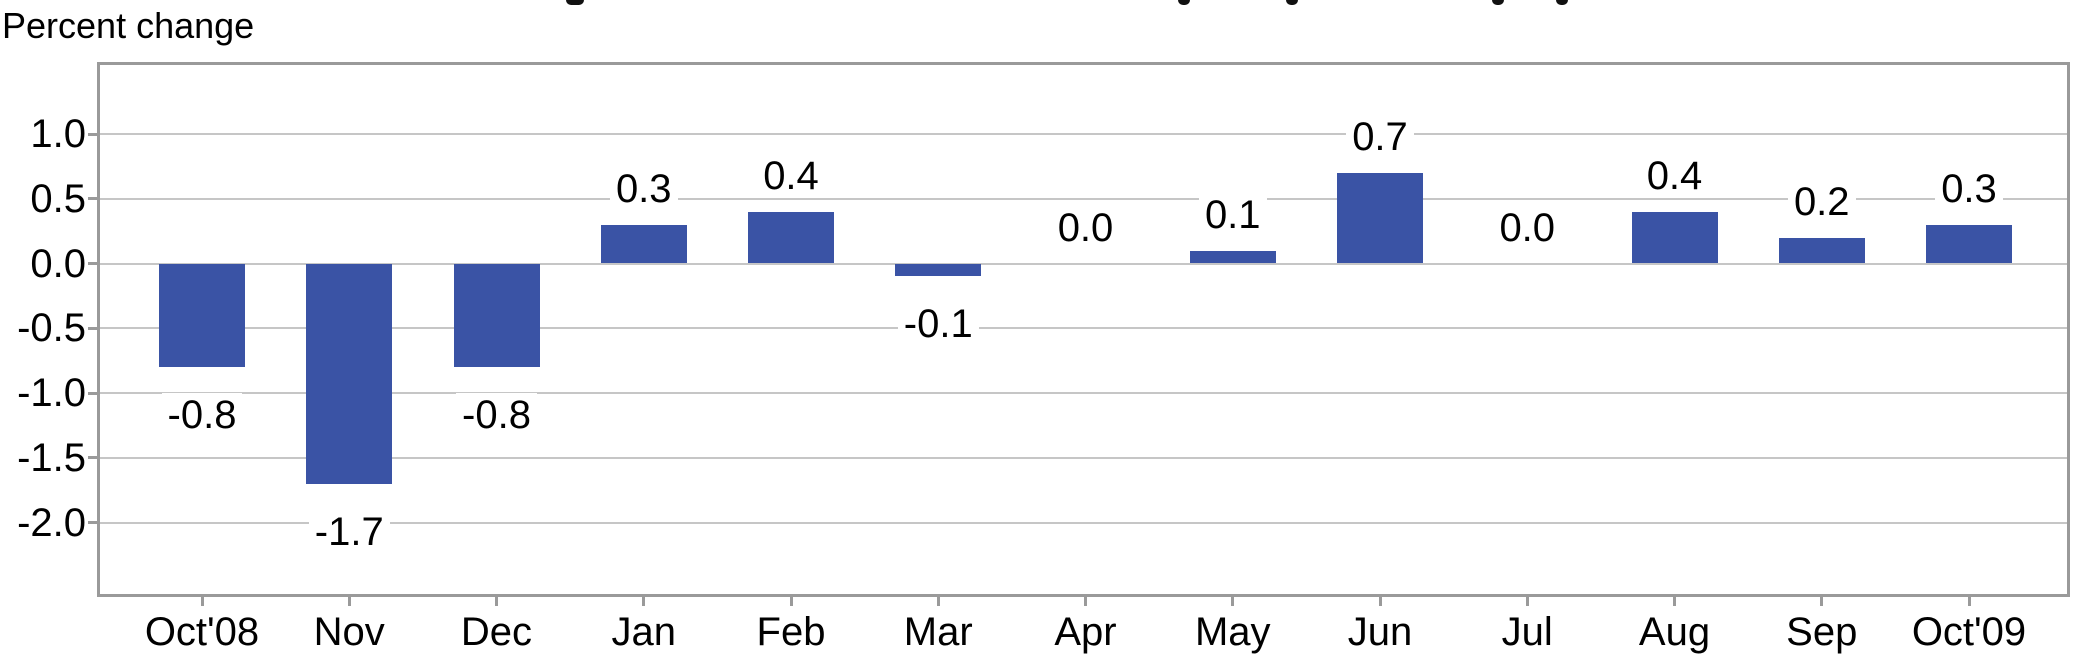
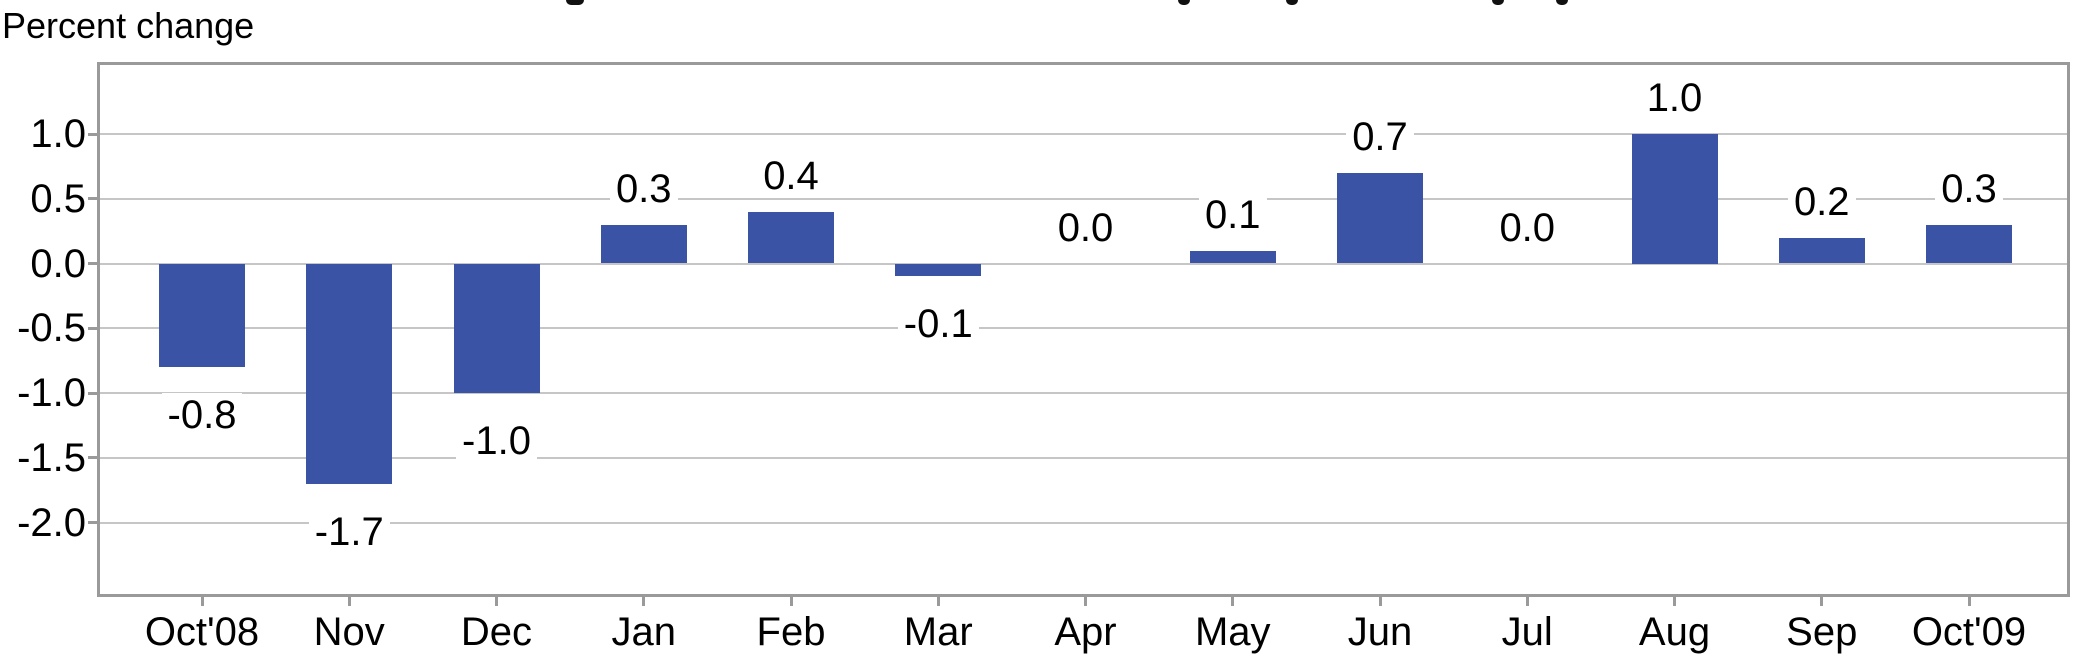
Dec: -0.8 -> -1.0
Aug: 0.4 -> 1.0
